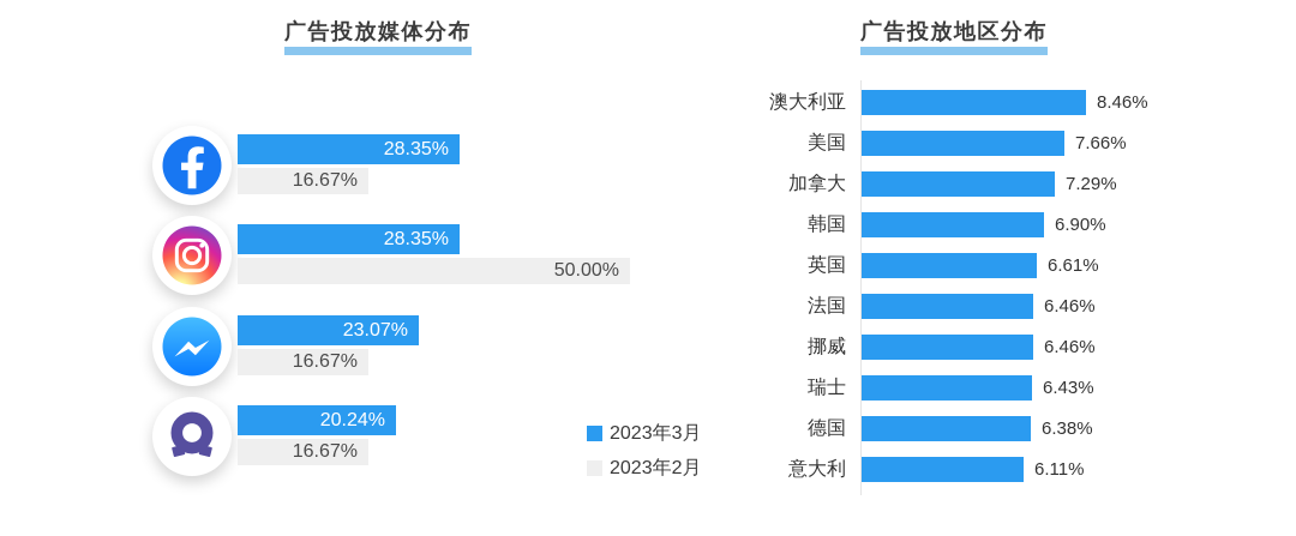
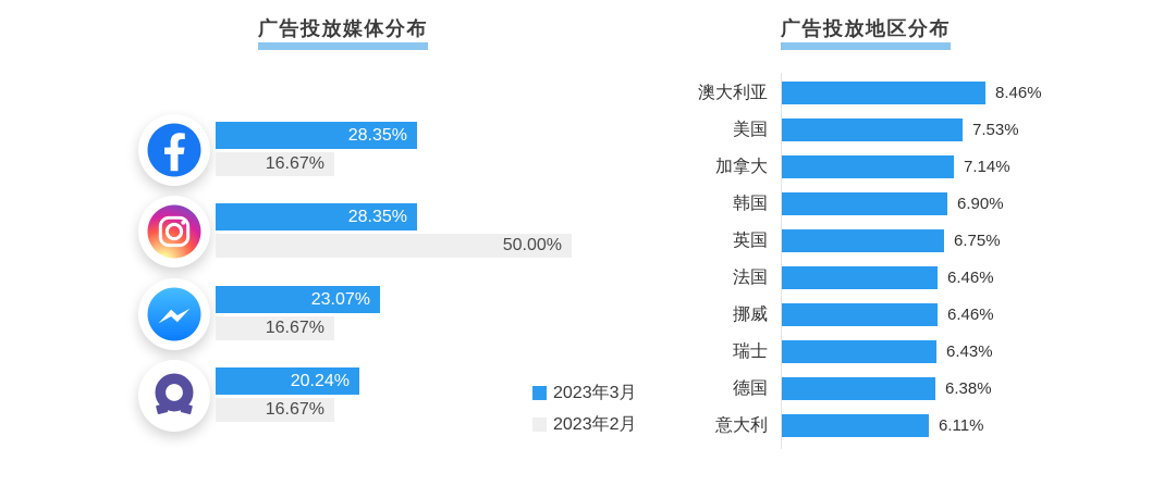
广告投放地区分布/美国: 7.66% -> 7.53%
广告投放地区分布/加拿大: 7.29% -> 7.14%
广告投放地区分布/英国: 6.61% -> 6.75%
